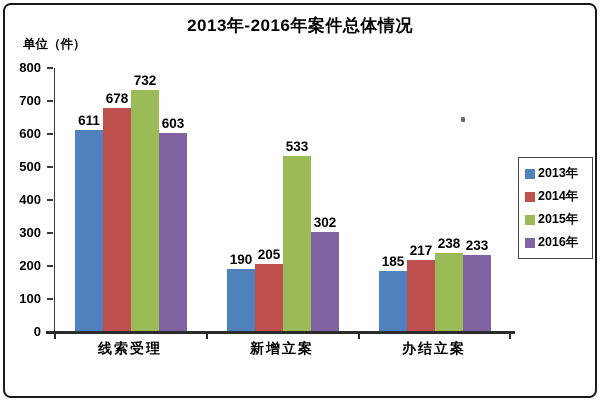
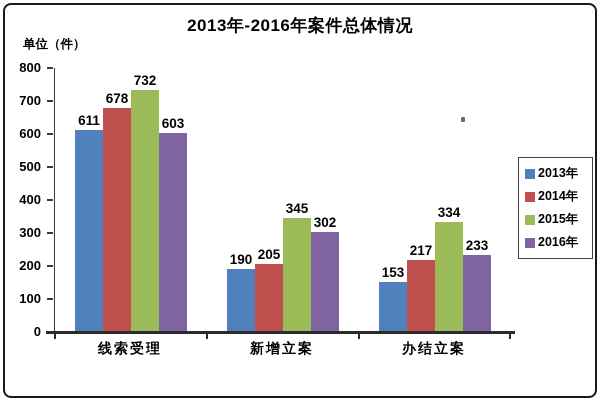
2015年/新增立案: 533 -> 345
2013年/办结立案: 185 -> 153
2015年/办结立案: 238 -> 334
